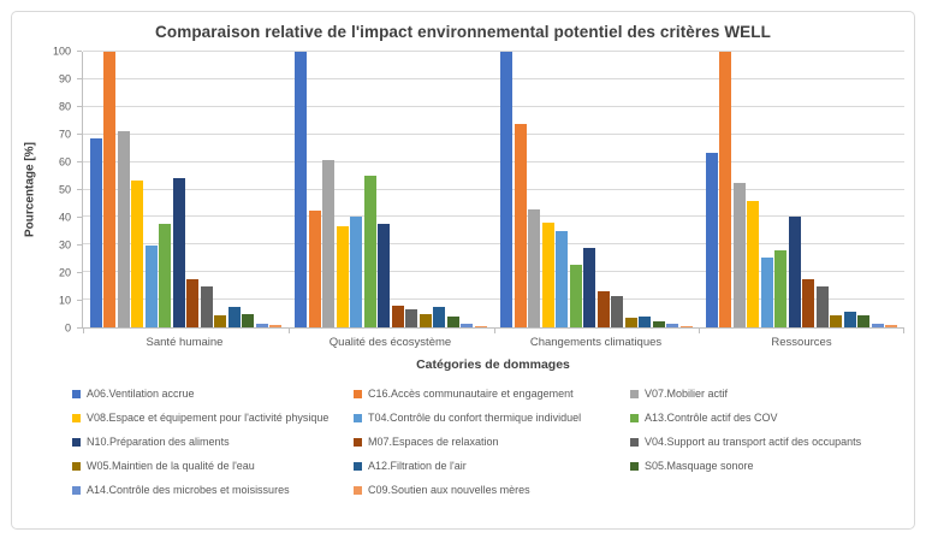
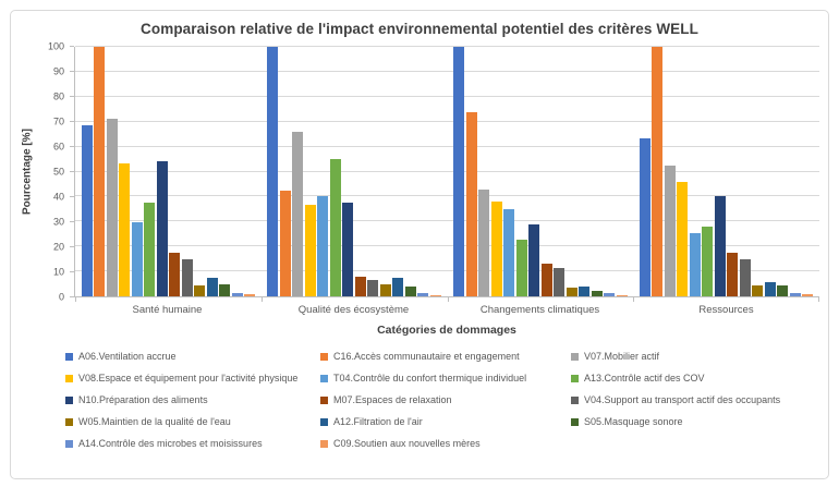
V07.Mobilier actif/Qualité des écosystème: 60 -> 66
